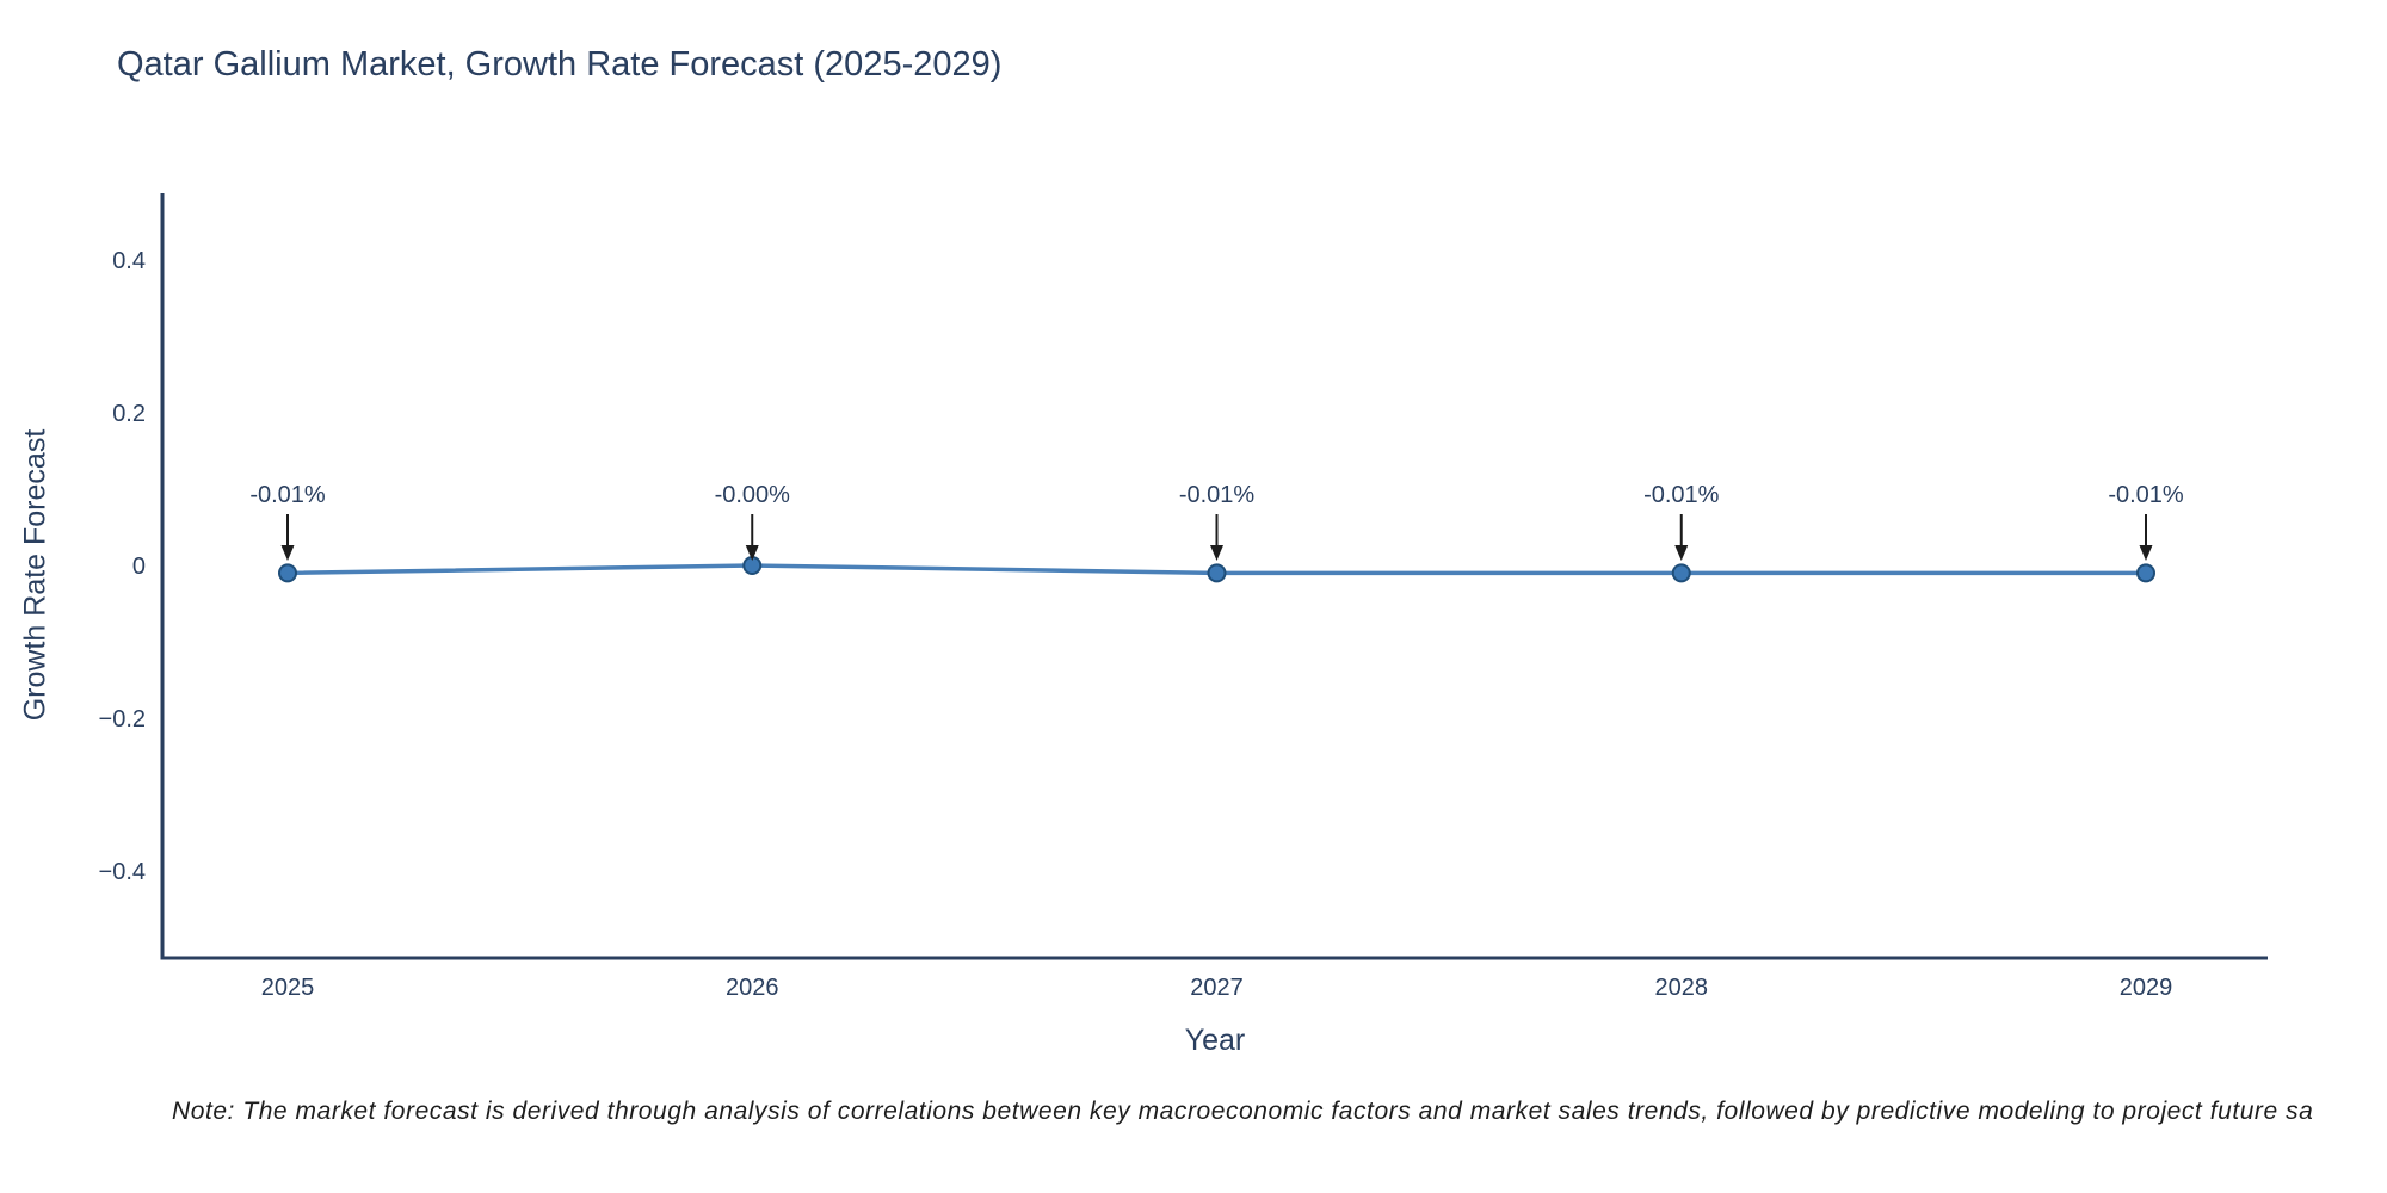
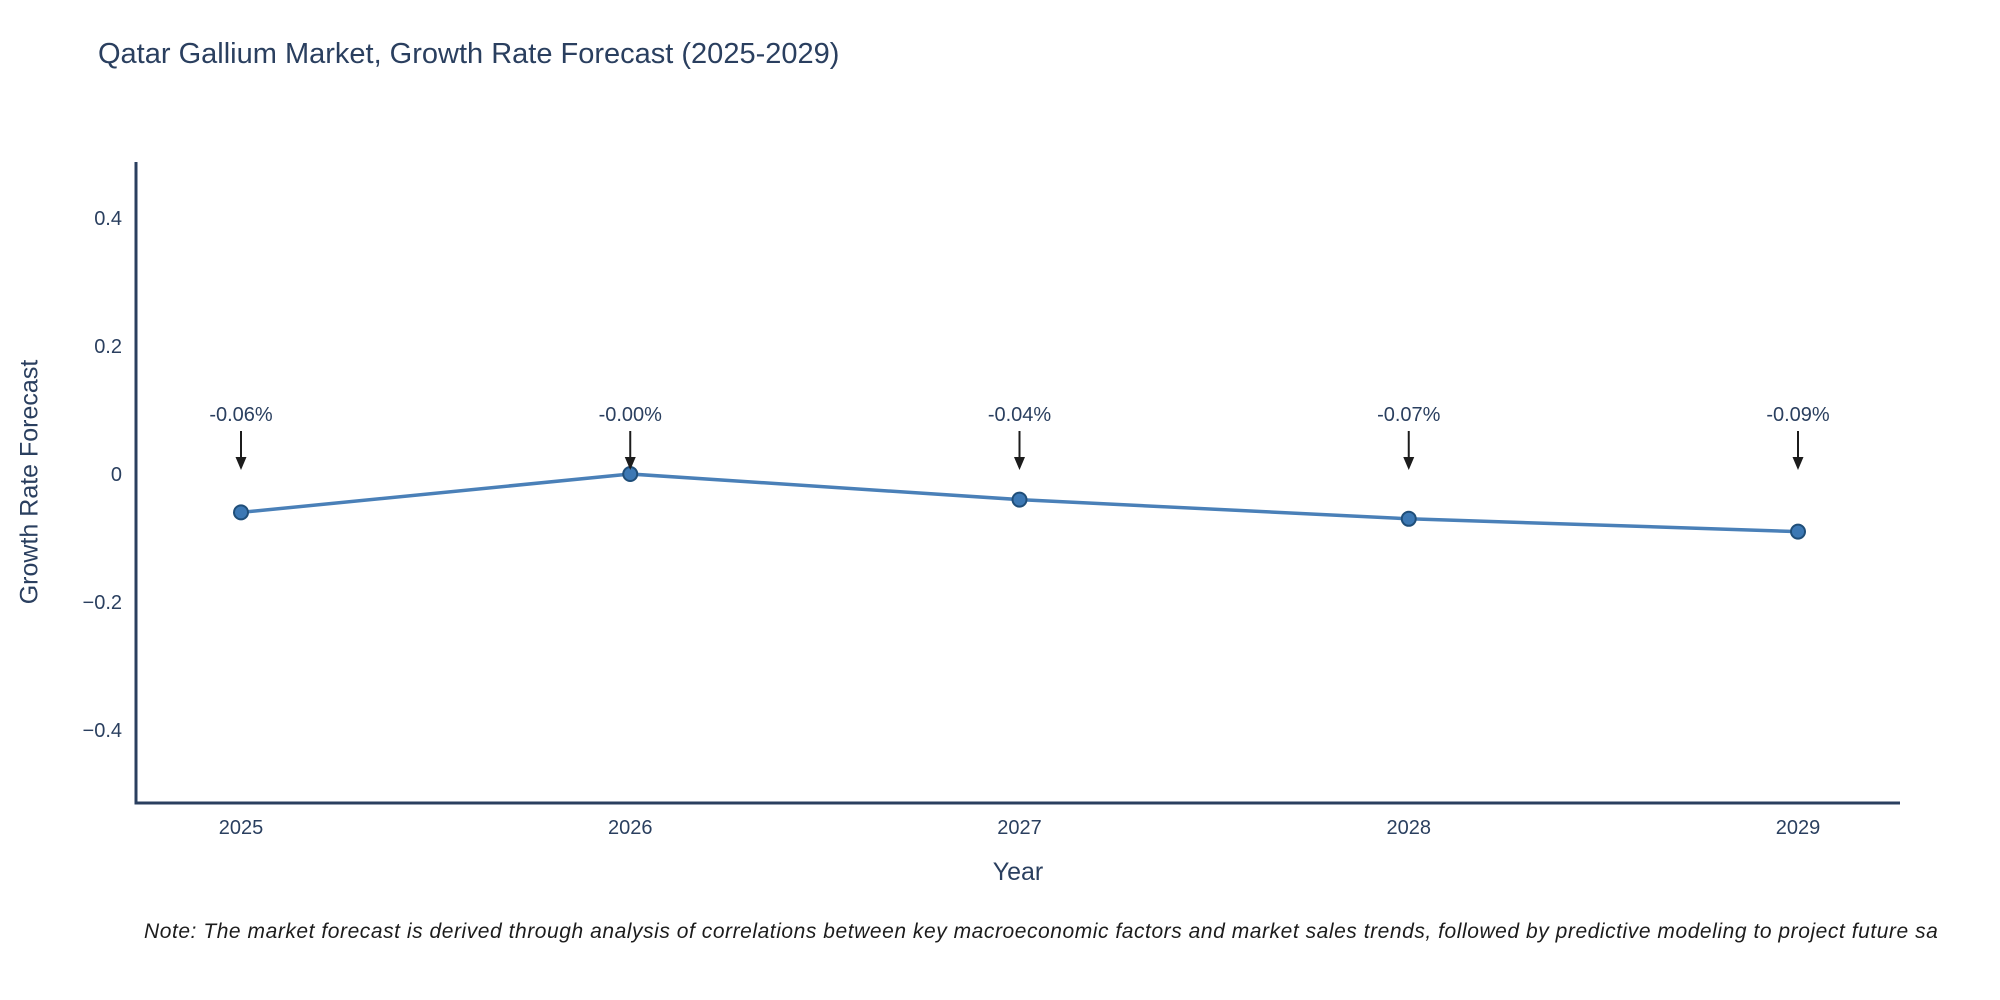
2025: -0.01% -> -0.06%
2027: -0.01% -> -0.04%
2028: -0.01% -> -0.07%
2029: -0.01% -> -0.09%
